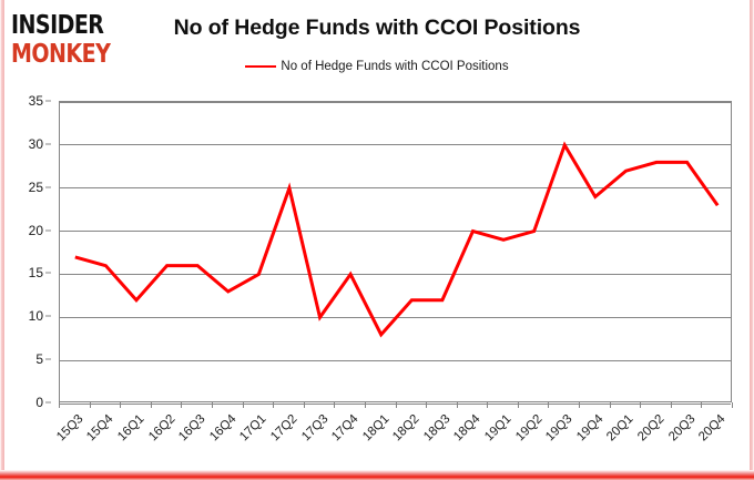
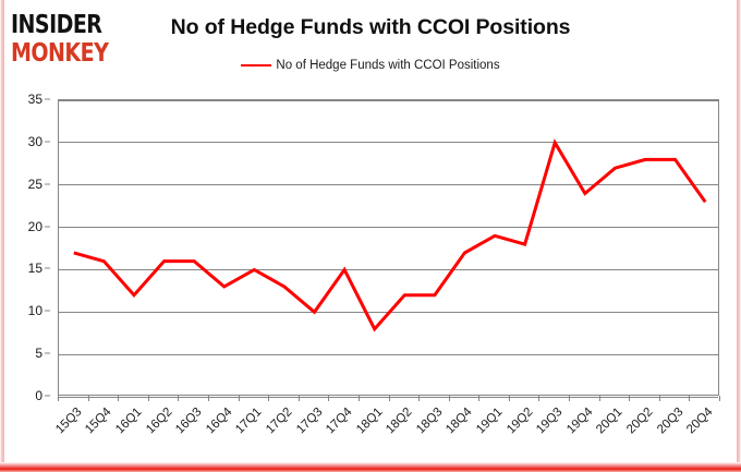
17Q2: 25 -> 13
18Q4: 20 -> 17
19Q2: 20 -> 18
